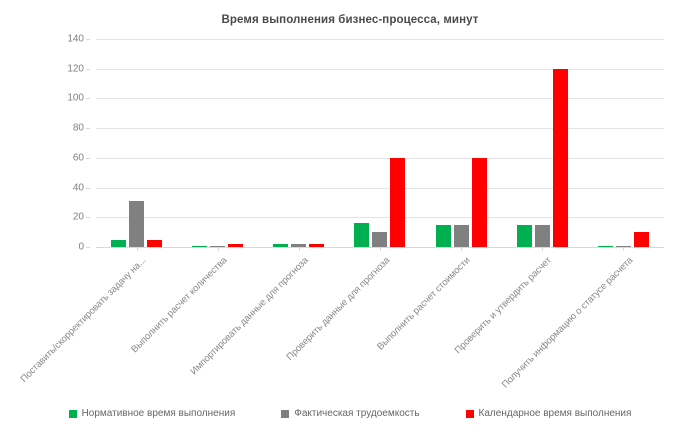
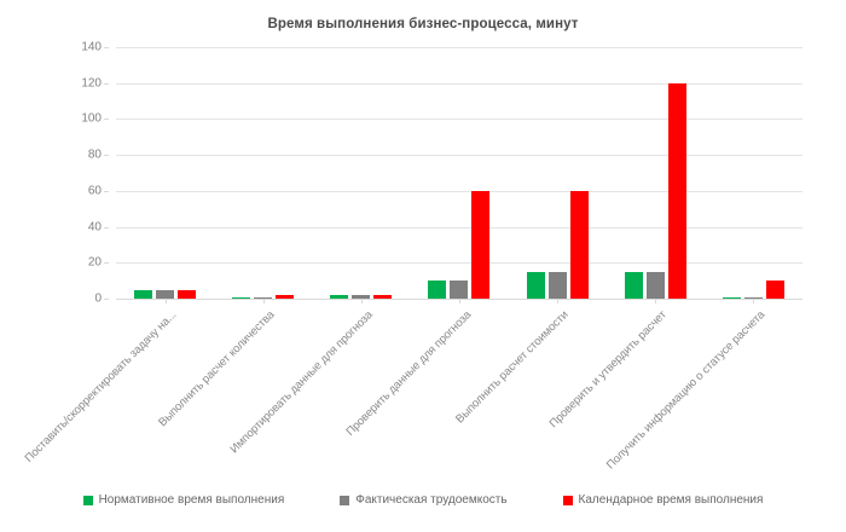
Фактическая трудоемкость/Поставить/скорректировать задачу на...: 31 -> 5
Нормативное время выполнения/Проверить данные для прогноза: 16 -> 10
